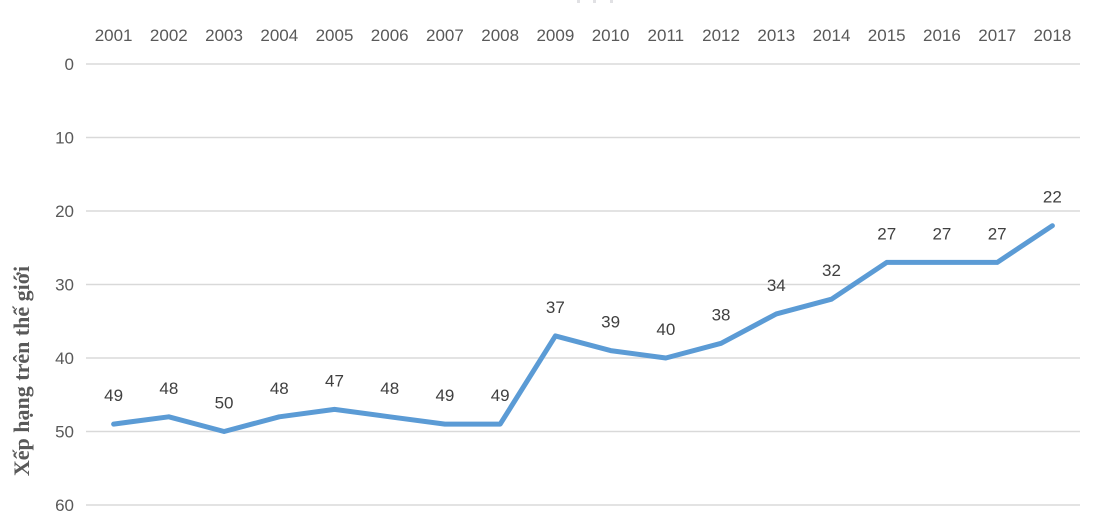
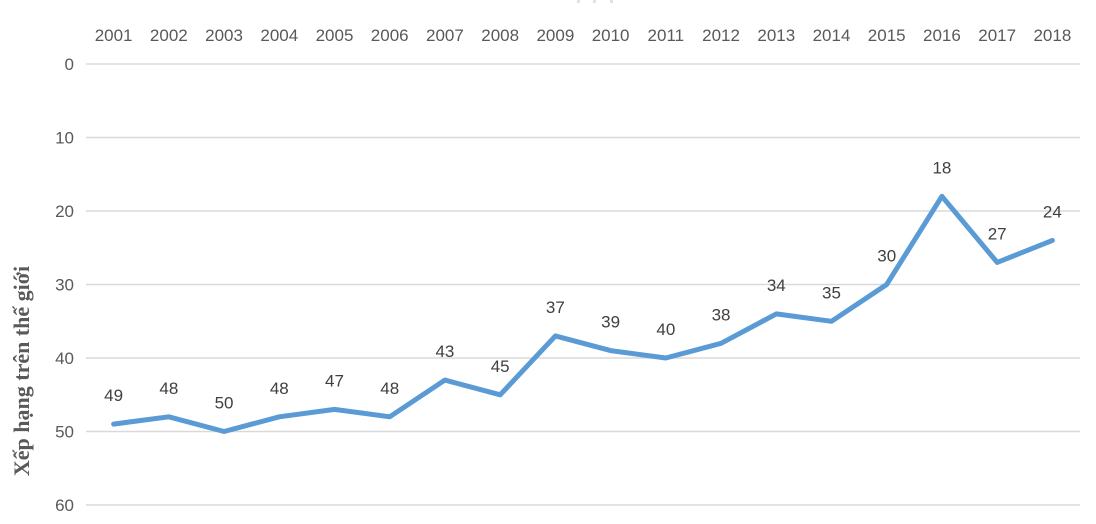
2007: 49 -> 43
2008: 49 -> 45
2014: 32 -> 35
2015: 27 -> 30
2016: 27 -> 18
2018: 22 -> 24
